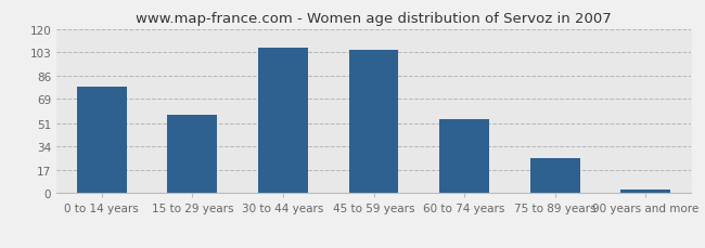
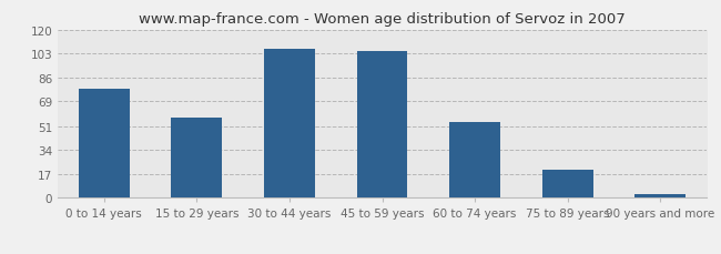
75 to 89 years: 26 -> 20
